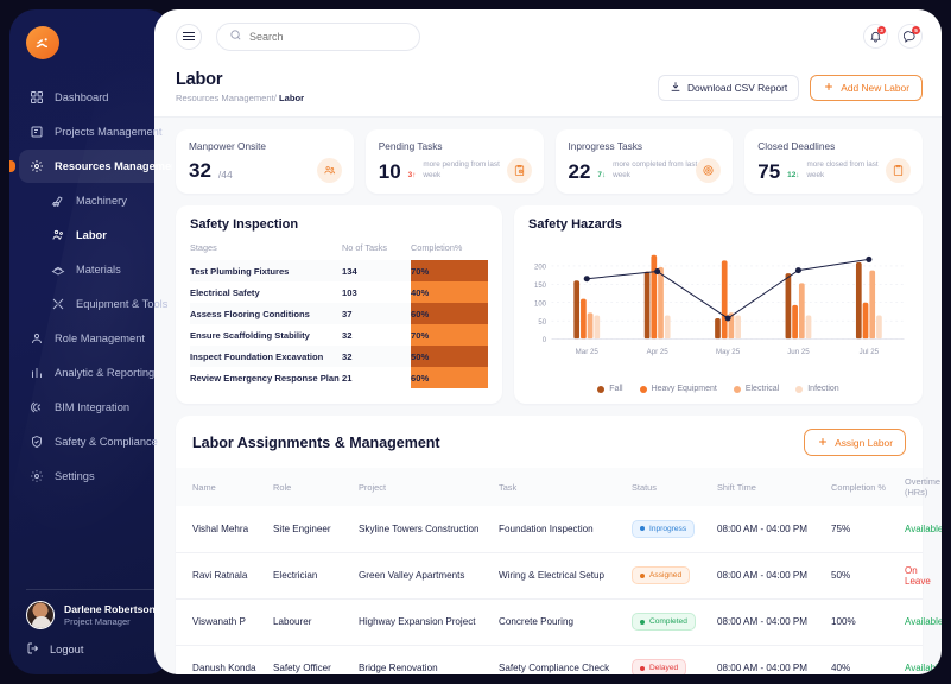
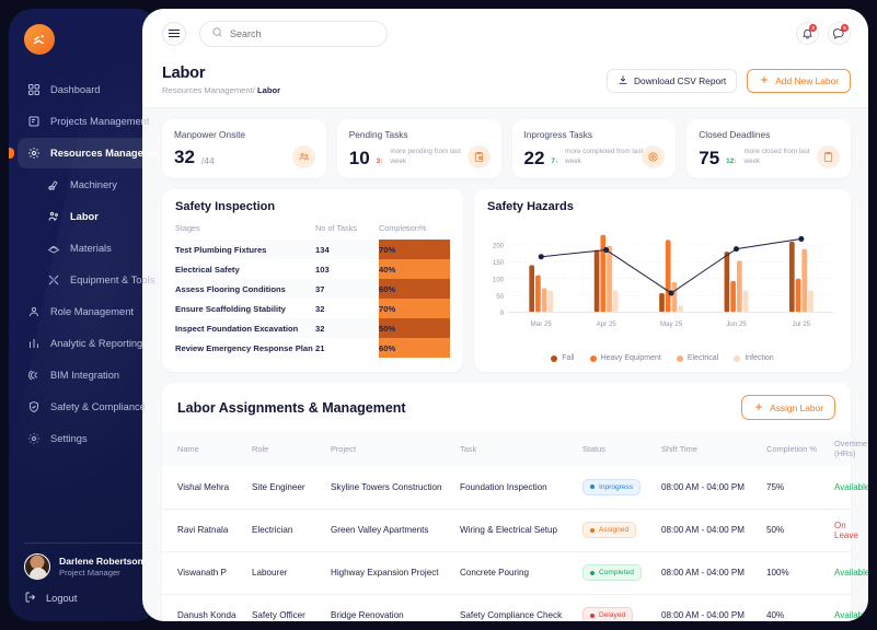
Fall/Mar 25: 160 -> 140
Electrical/May 25: 70 -> 90
Infection/May 25: 60 -> 20
